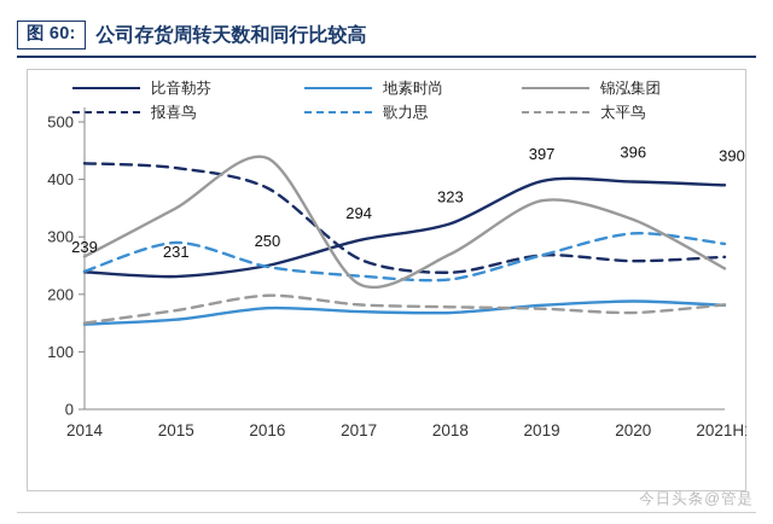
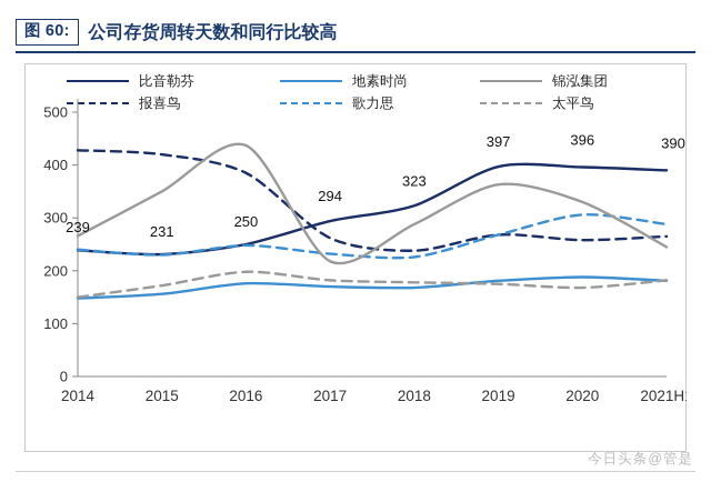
歌力思/2015: 290 -> 230
锦泓集团/2018: 270 -> 290
